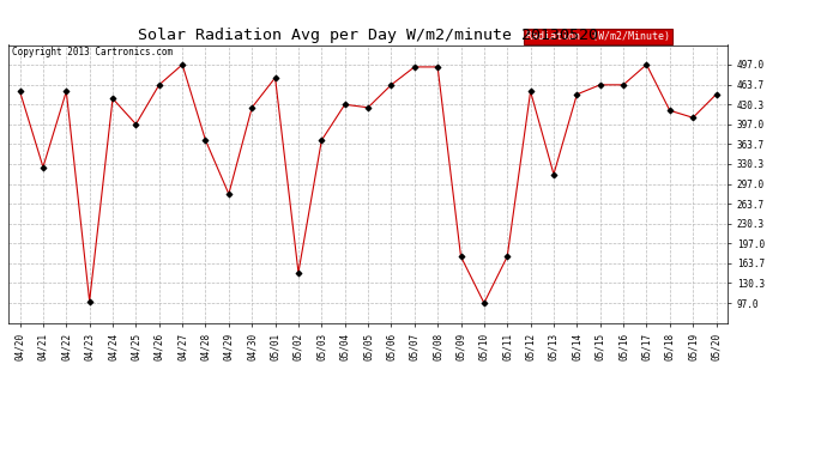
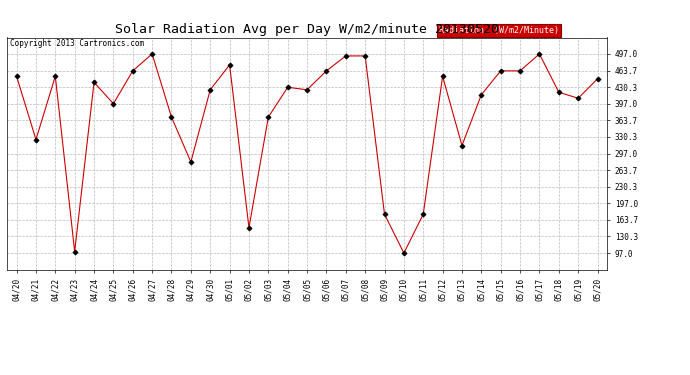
05/14: 447 -> 415
